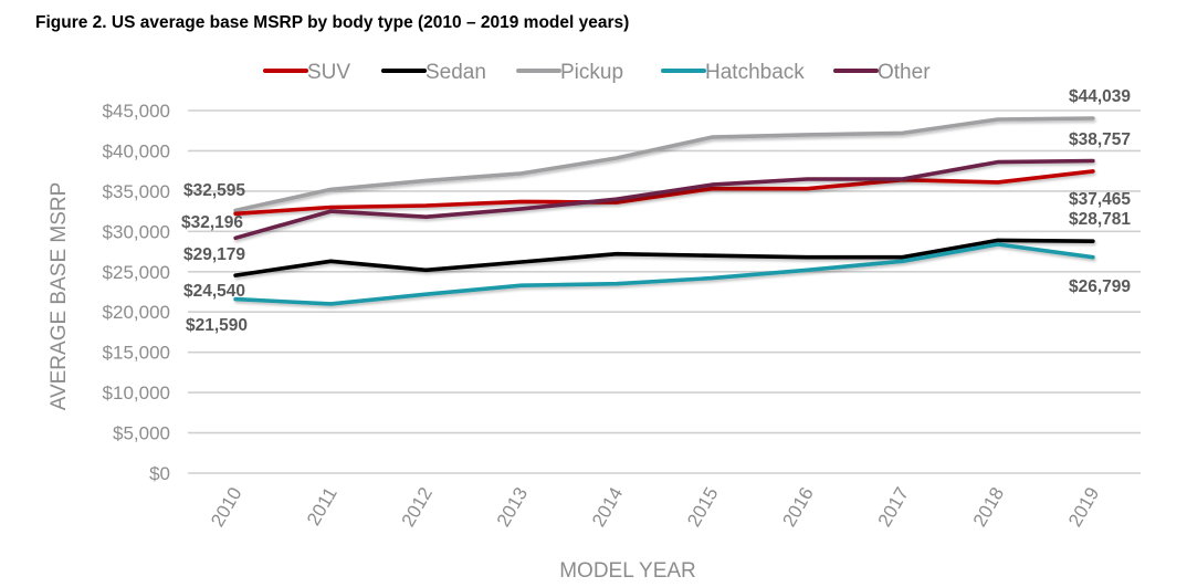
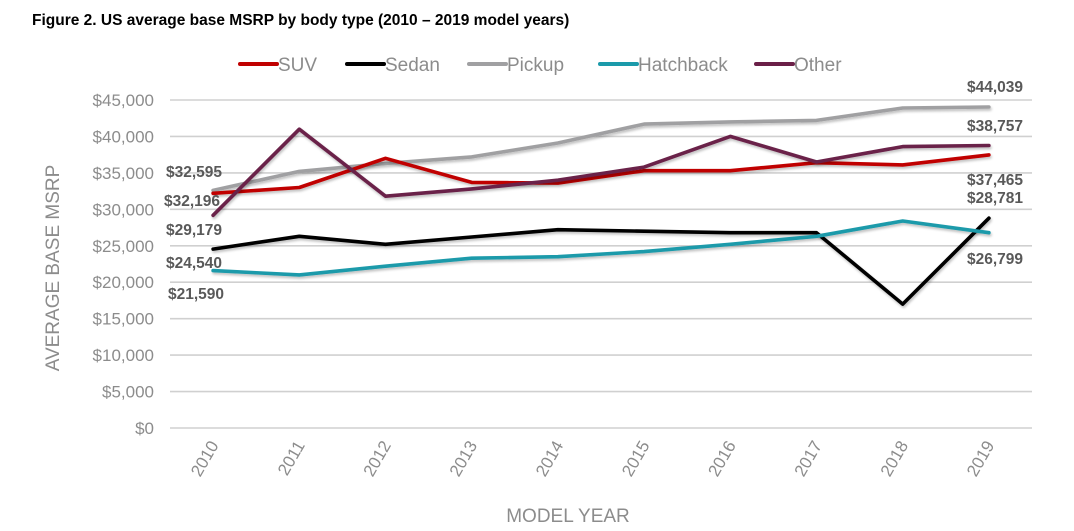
Other/2011: $32000 -> $41000
SUV/2012: $33000 -> $37000
Other/2016: $36000 -> $40000
Sedan/2018: $29000 -> $17000
